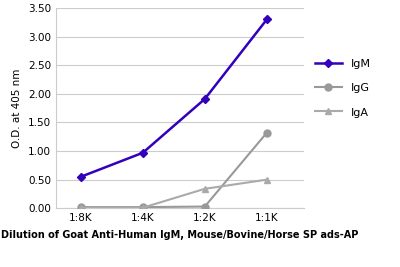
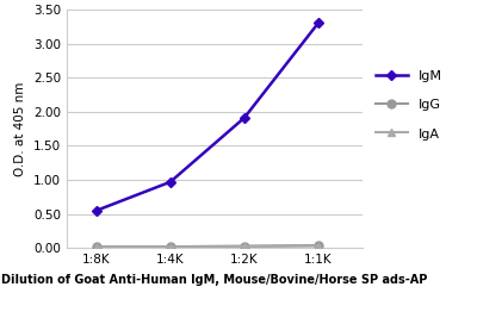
IgA/1:2K: 0.34 -> 0.02
IgG/1:1K: 1.32 -> 0.04
IgA/1:1K: 0.50 -> 0.03
